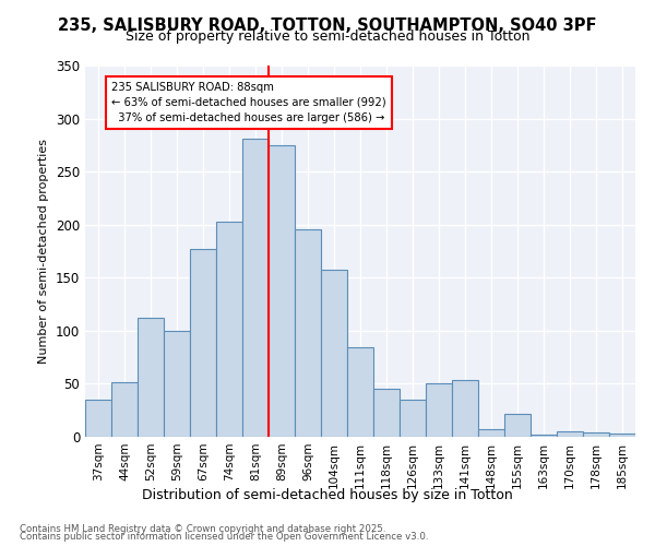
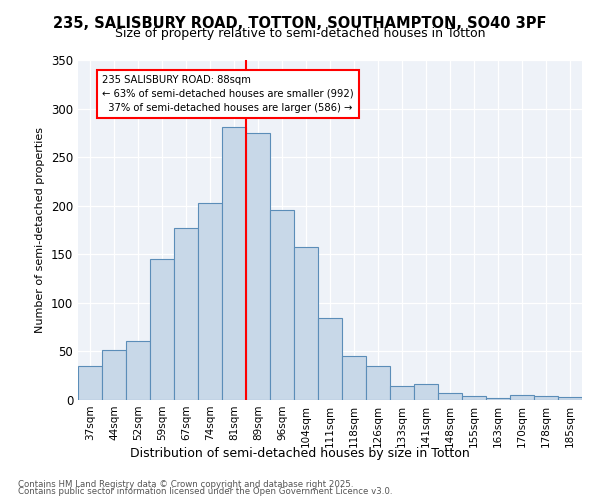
52sqm: 112 -> 61
59sqm: 100 -> 145
133sqm: 50 -> 14
141sqm: 54 -> 16
155sqm: 22 -> 4
